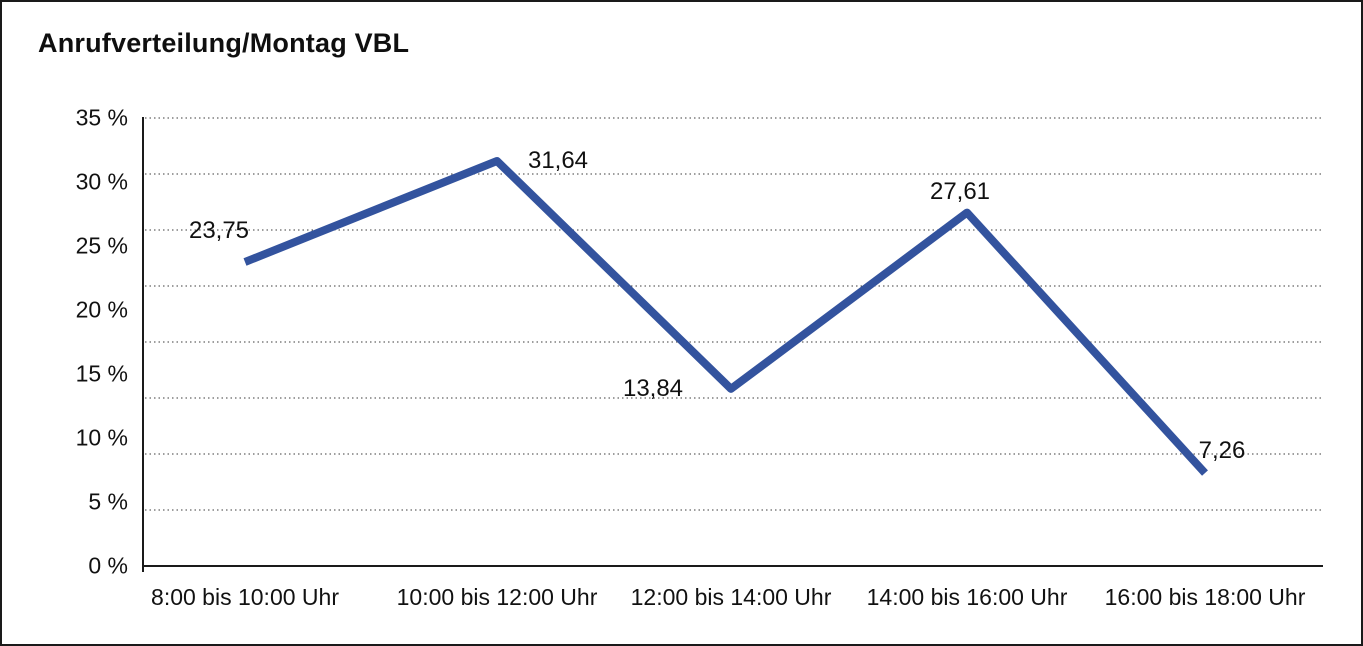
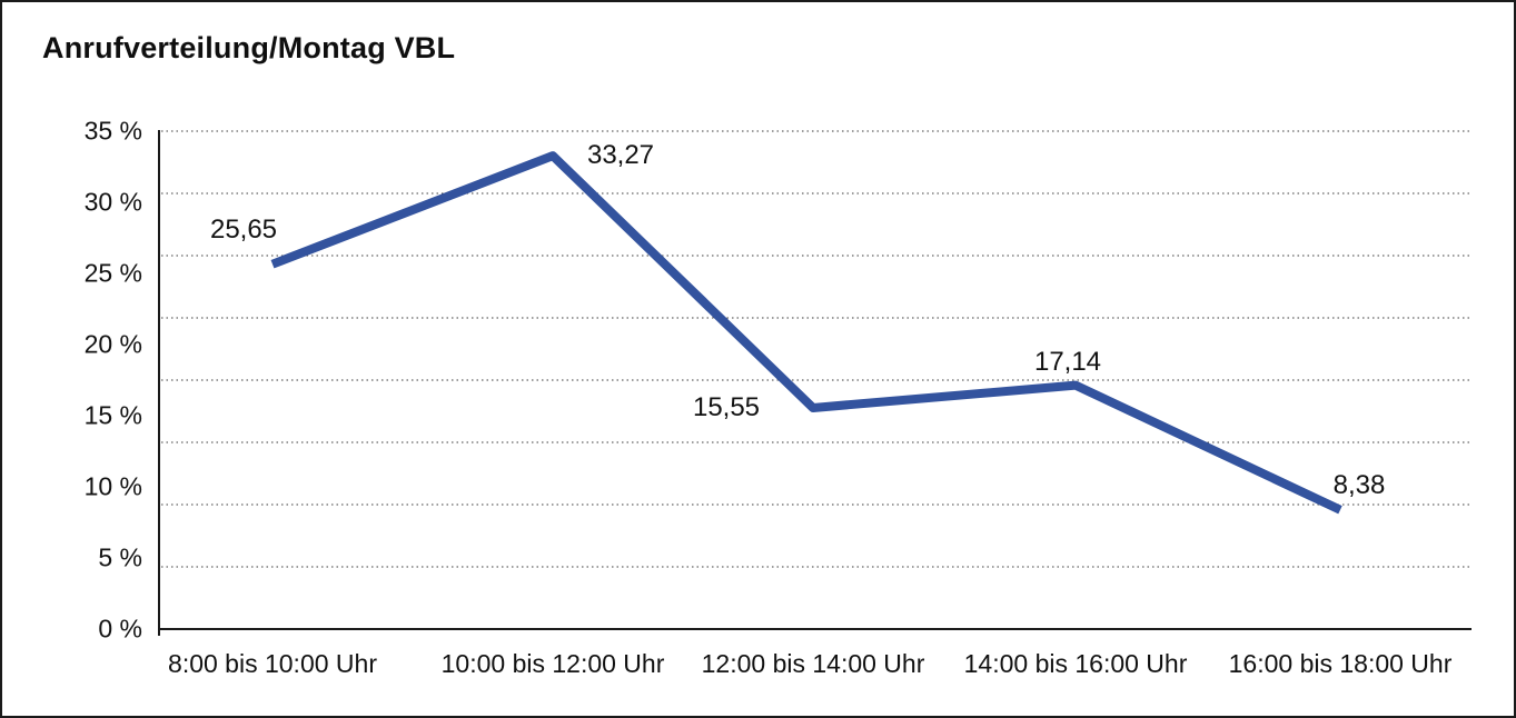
8:00 bis 10:00 Uhr: 23,75 -> 25,65
10:00 bis 12:00 Uhr: 31,64 -> 33,27
12:00 bis 14:00 Uhr: 13,84 -> 15,55
14:00 bis 16:00 Uhr: 27,61 -> 17,14
16:00 bis 18:00 Uhr: 7,26 -> 8,38
